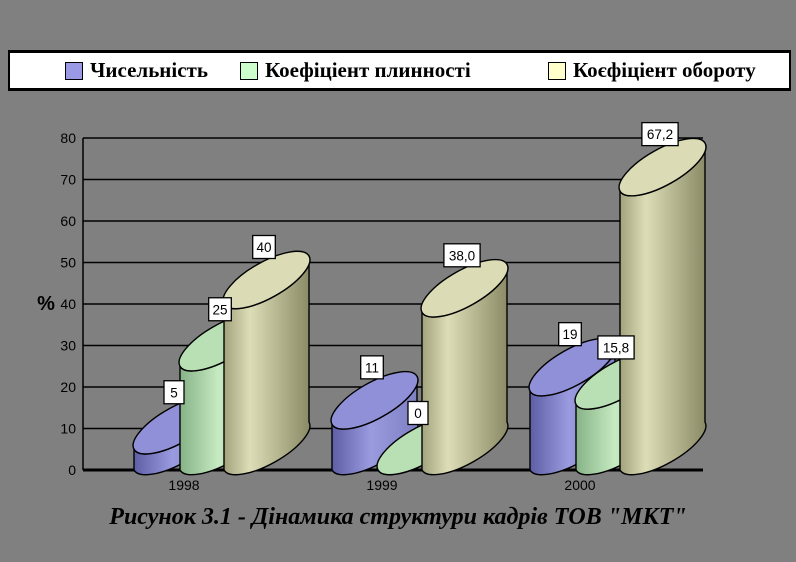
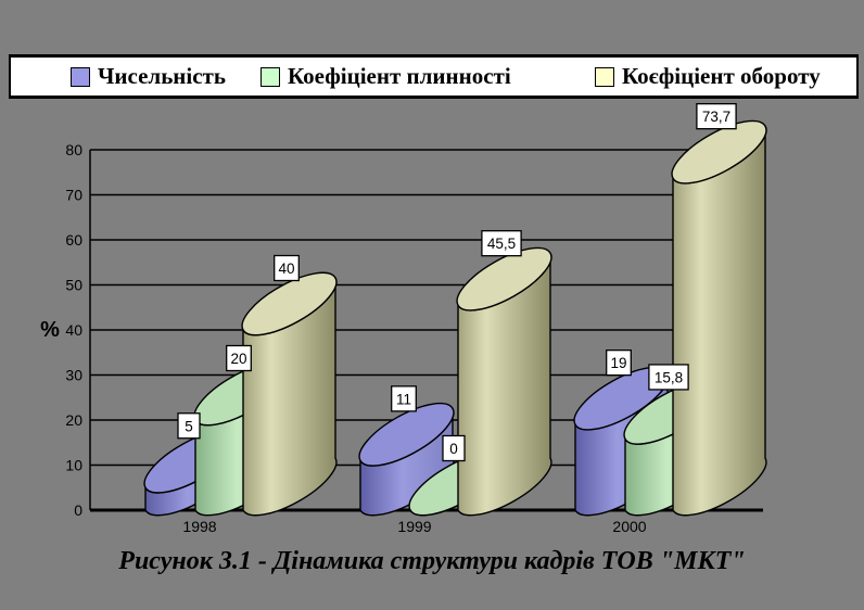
Коефіціент плинності/1998: 25 -> 20
Коєфіціент обороту/1999: 38,0 -> 45,5
Коєфіціент обороту/2000: 67,2 -> 73,7
